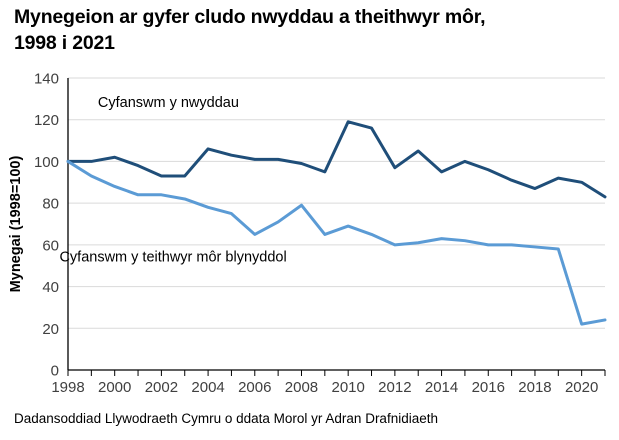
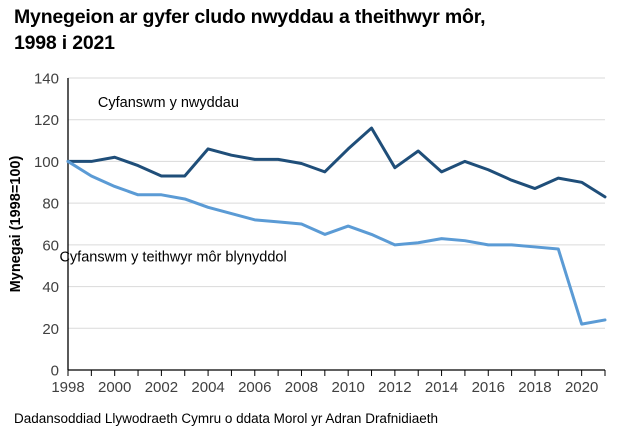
Cyfanswm y teithwyr môr blynyddol/2006: 65 -> 72
Cyfanswm y teithwyr môr blynyddol/2008: 79 -> 70
Cyfanswm y nwyddau/2010: 119 -> 106
